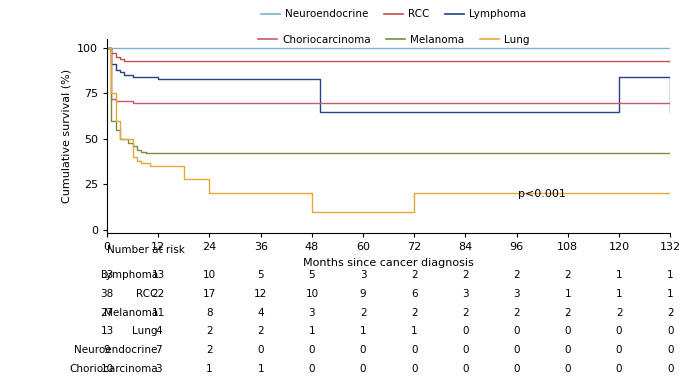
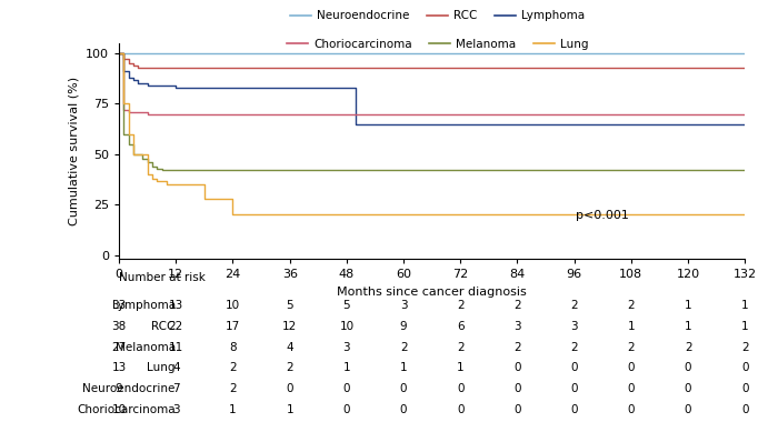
Lung/48: 10 -> 20
Lymphoma/120: 84 -> 65
